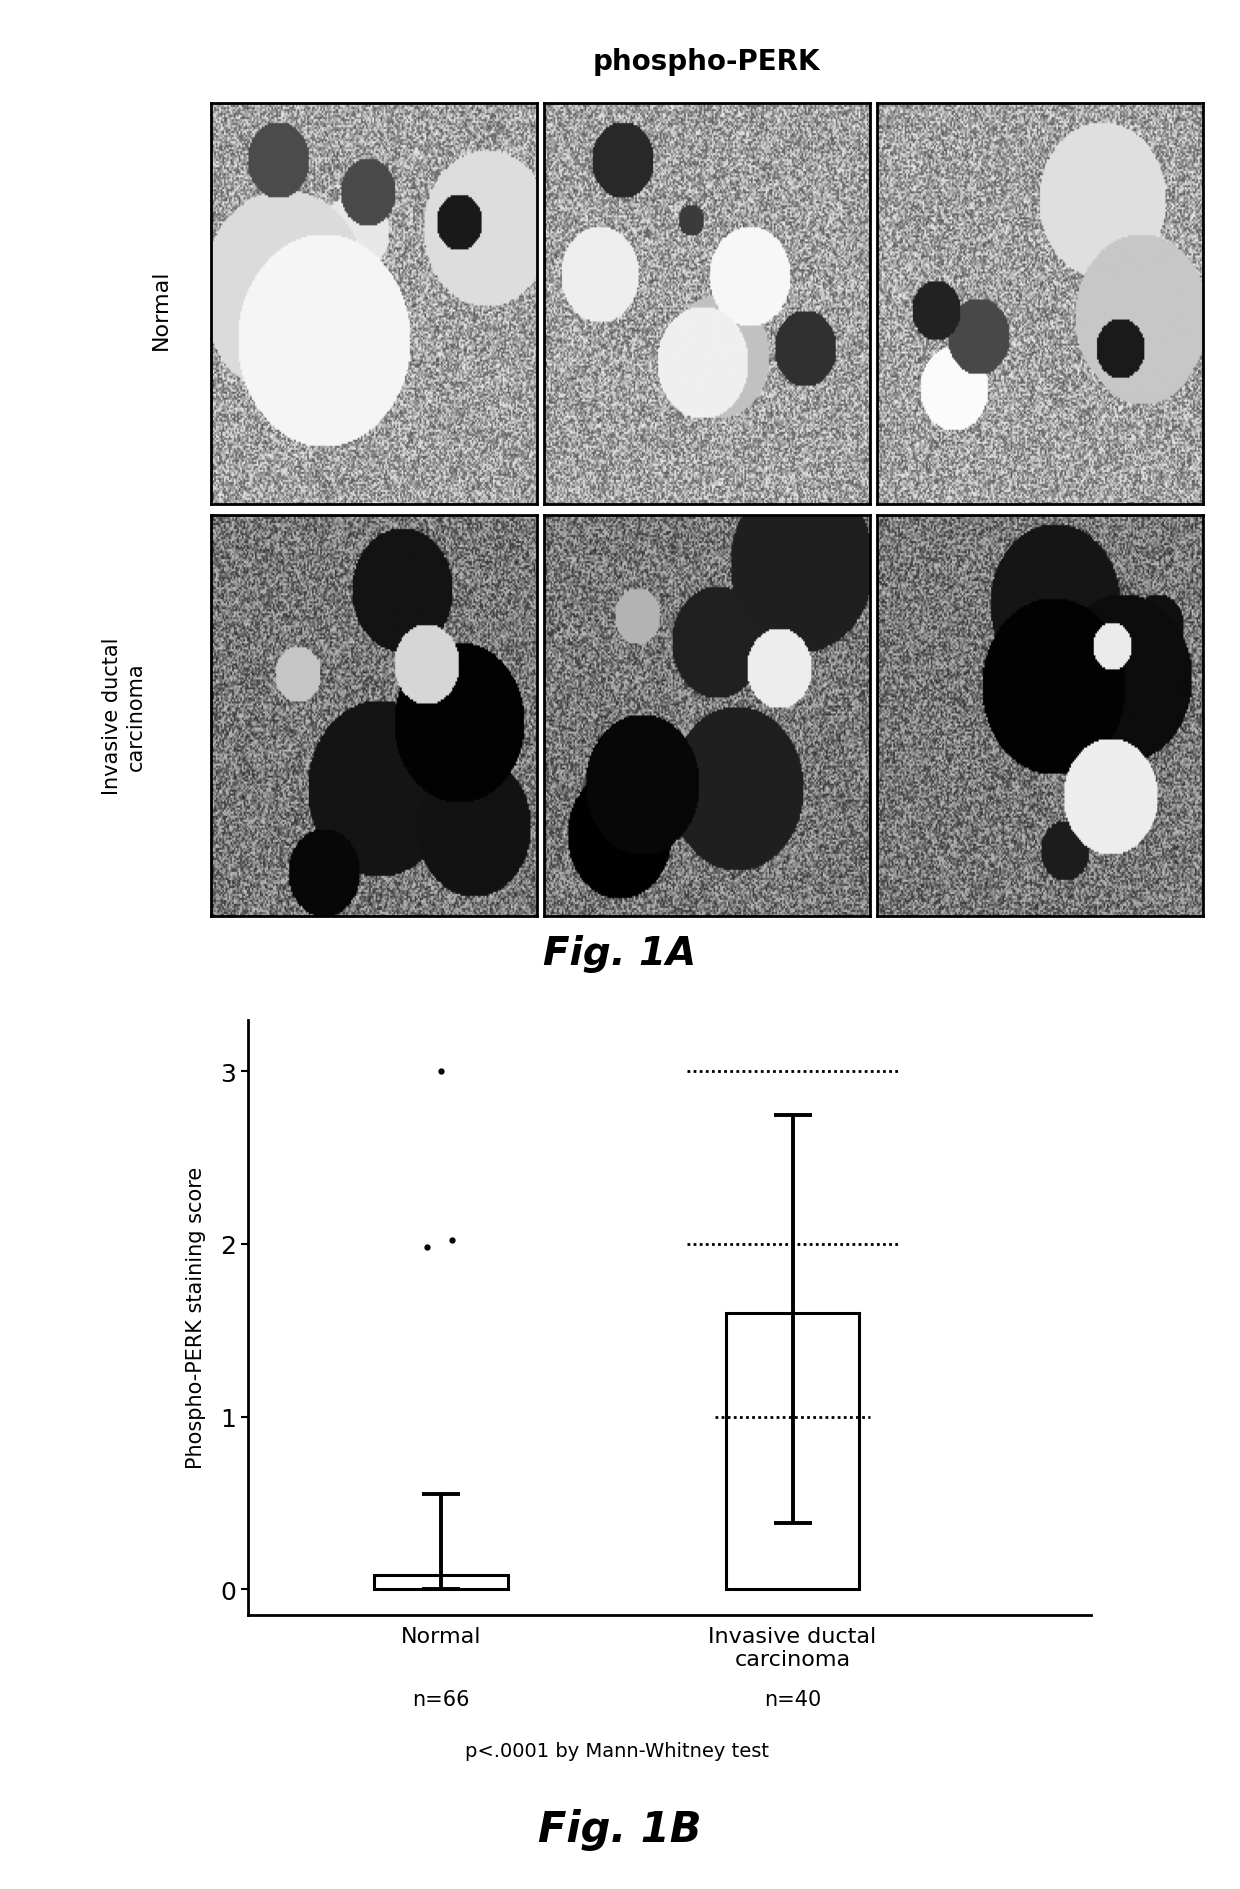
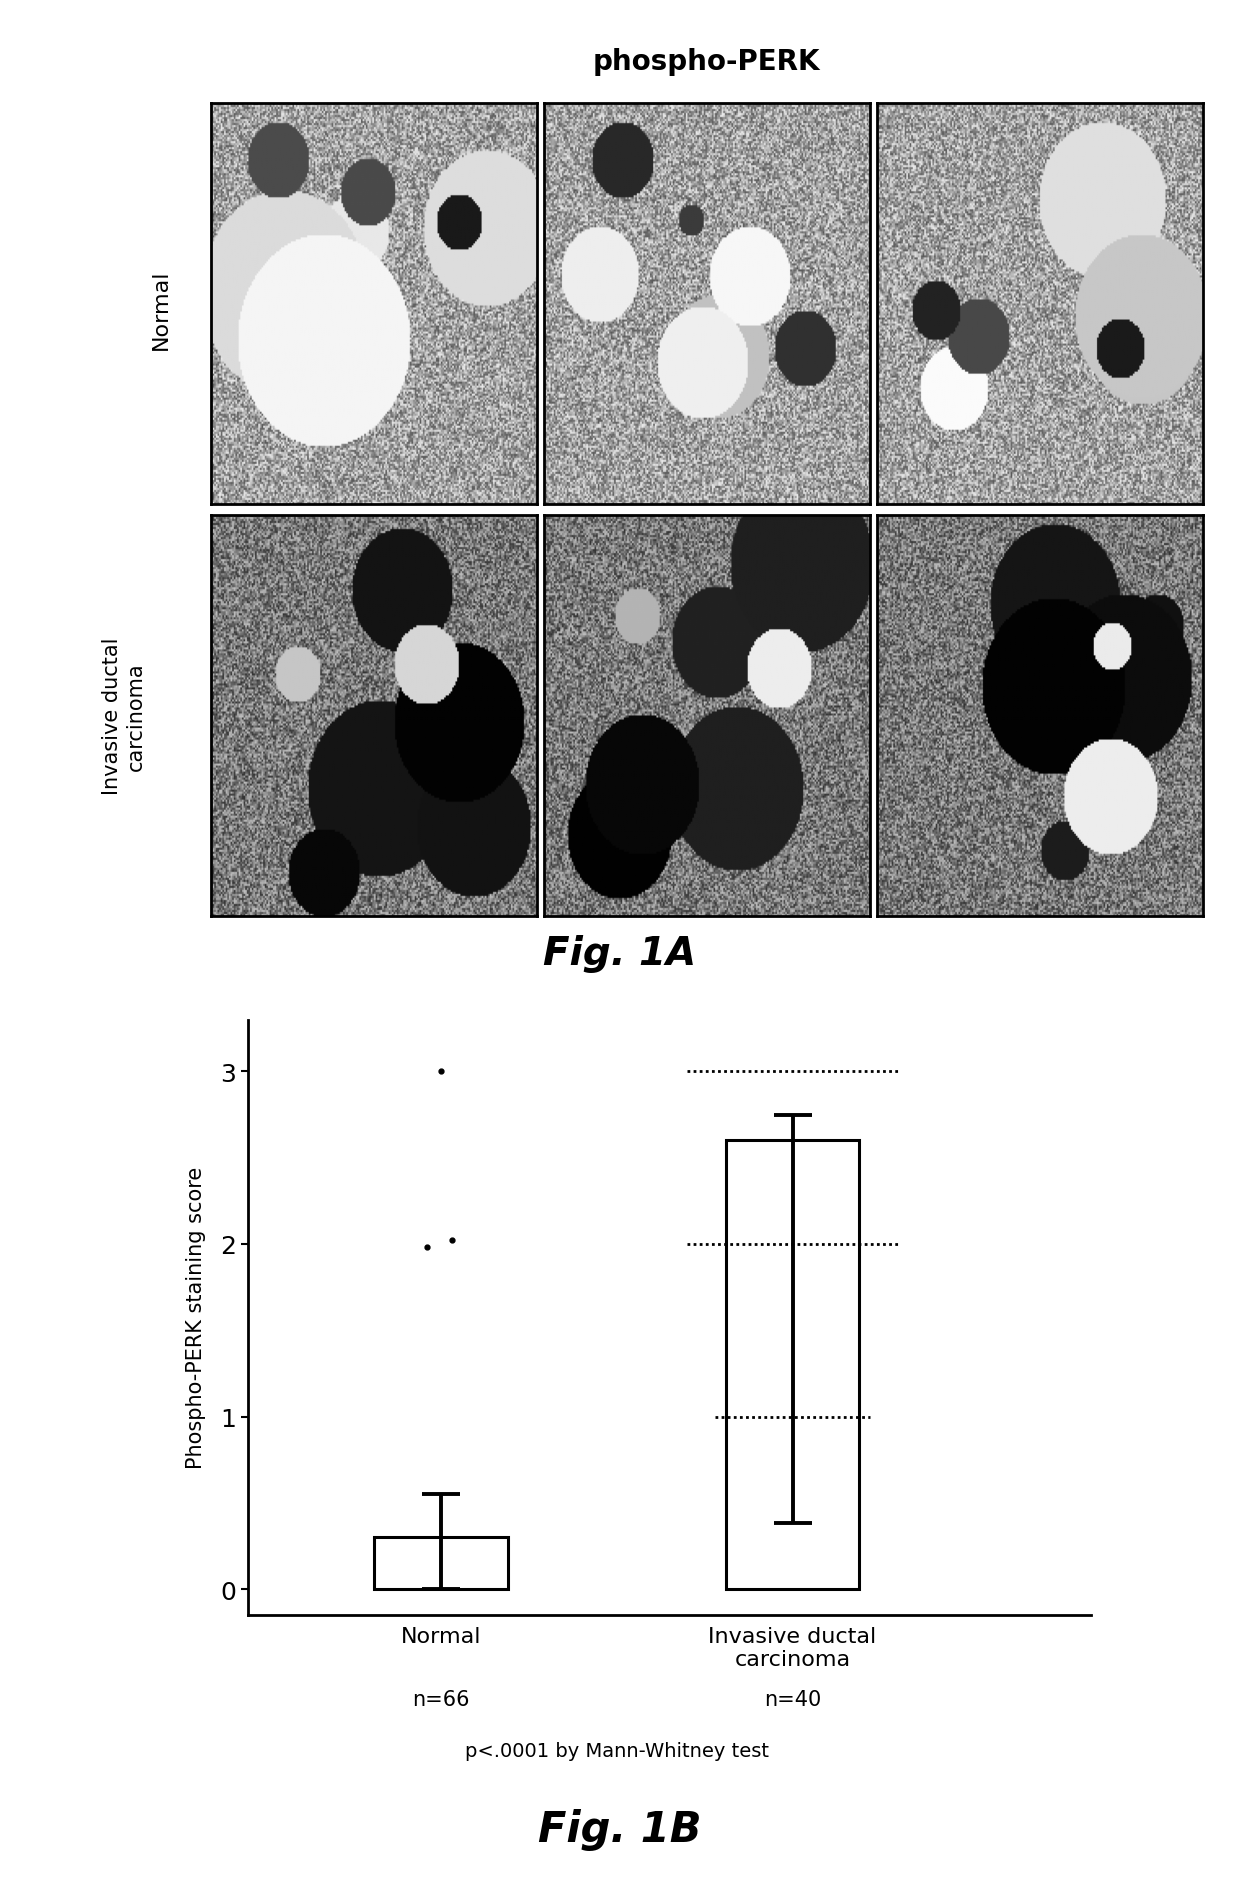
Normal: 0.08 -> 0.30
Invasive ductal carcinoma: 1.60 -> 2.60
